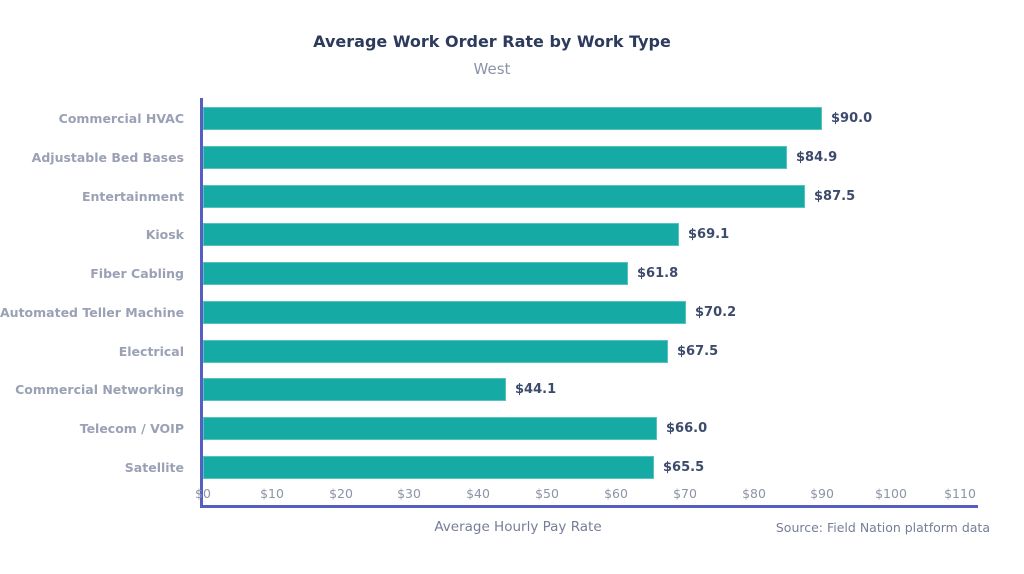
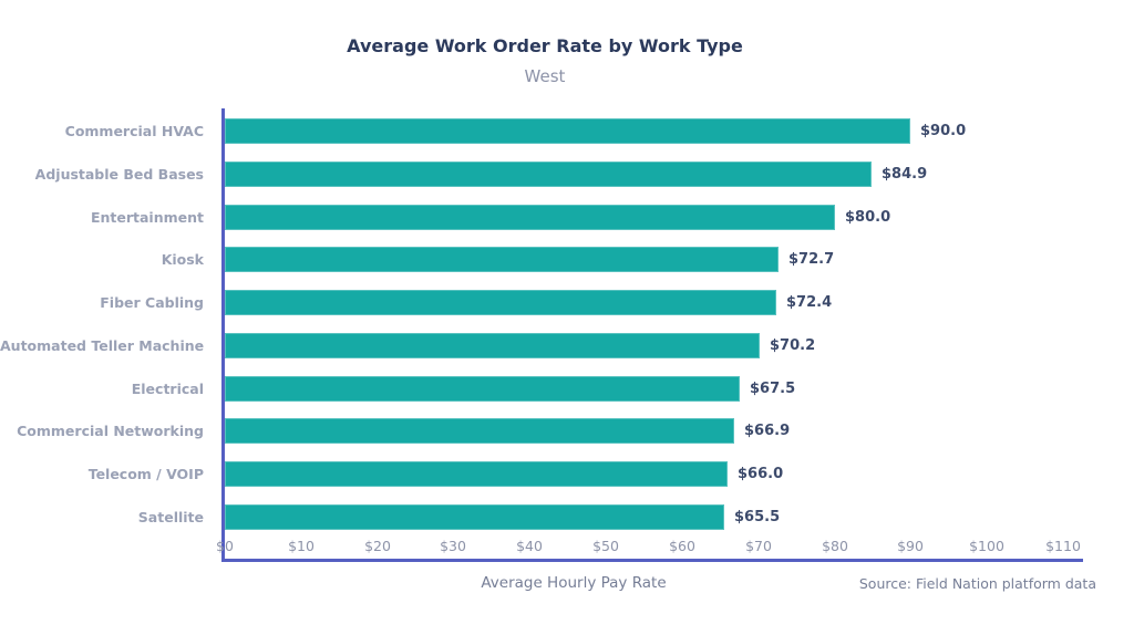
Entertainment: $87.5 -> $80.0
Kiosk: $69.1 -> $72.7
Fiber Cabling: $61.8 -> $72.4
Commercial Networking: $44.1 -> $66.9
